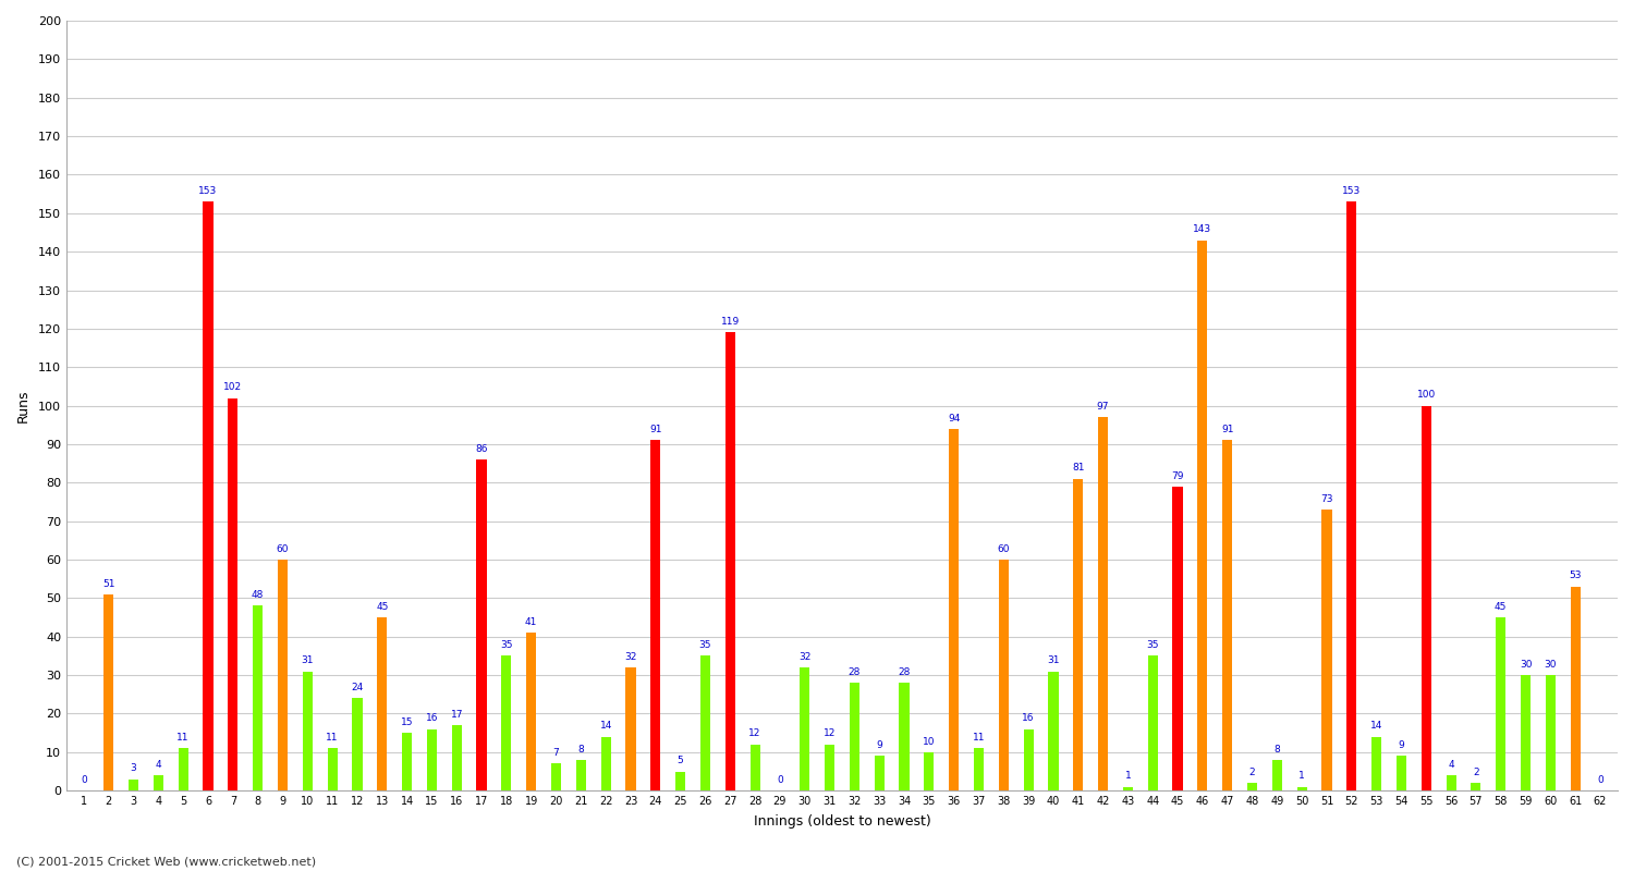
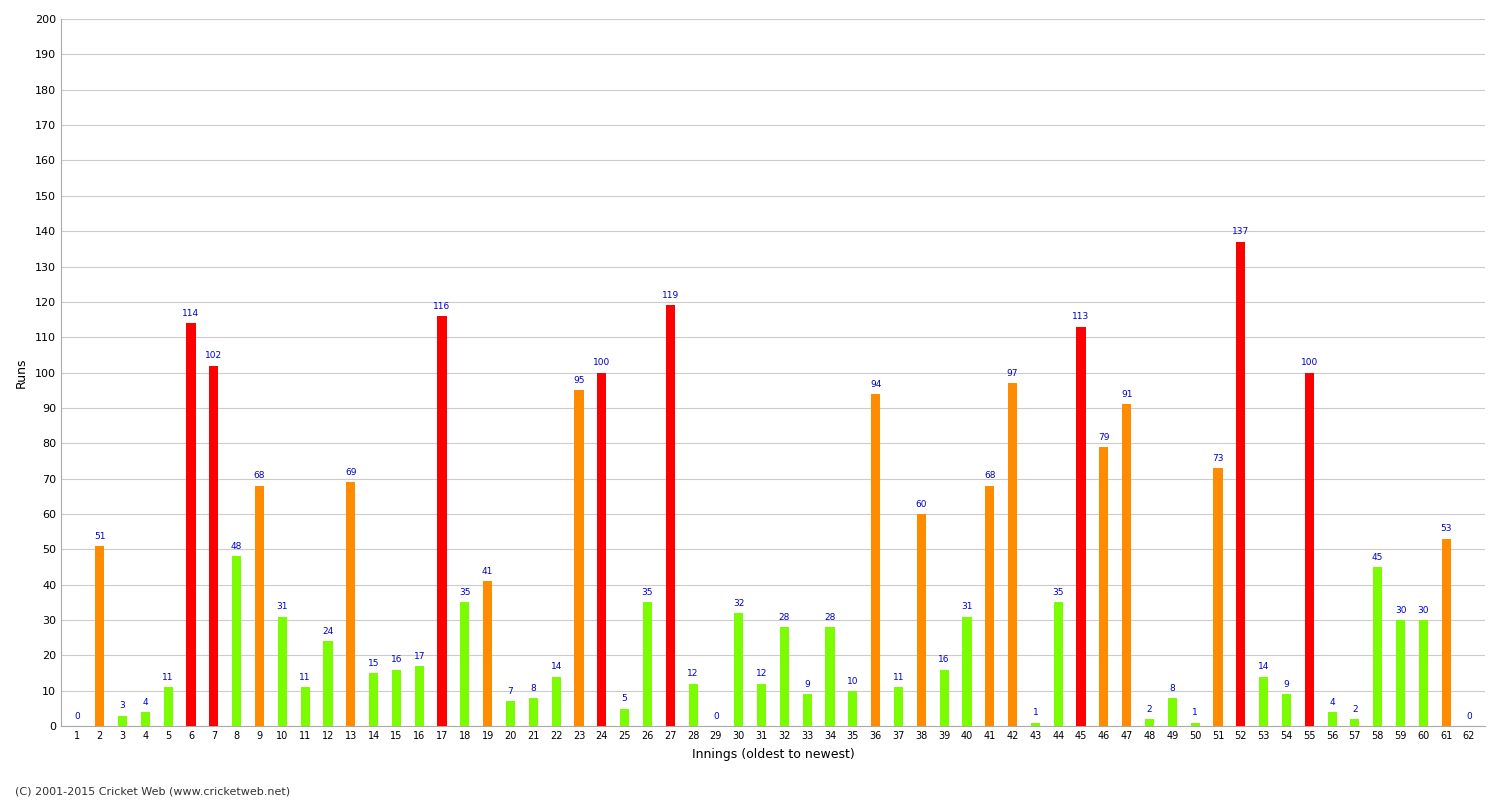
6: 153 -> 114
9: 60 -> 68
13: 45 -> 69
17: 86 -> 116
23: 32 -> 95
24: 91 -> 100
41: 81 -> 68
45: 79 -> 113
46: 143 -> 79
52: 153 -> 137
